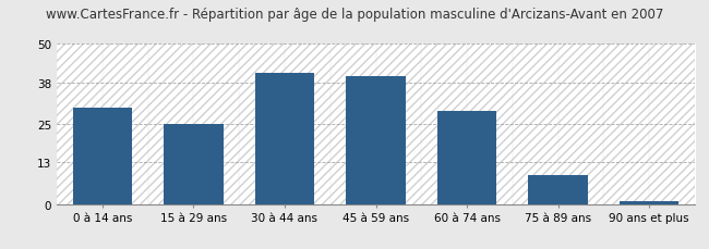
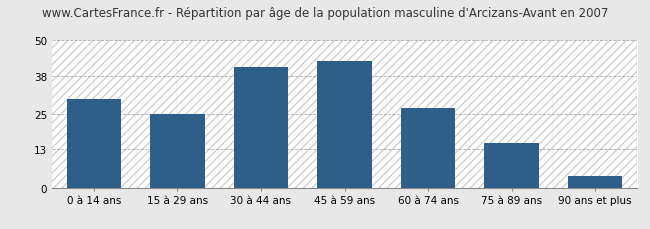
45 à 59 ans: 40 -> 43
60 à 74 ans: 29 -> 27
75 à 89 ans: 9 -> 15
90 ans et plus: 1 -> 4
